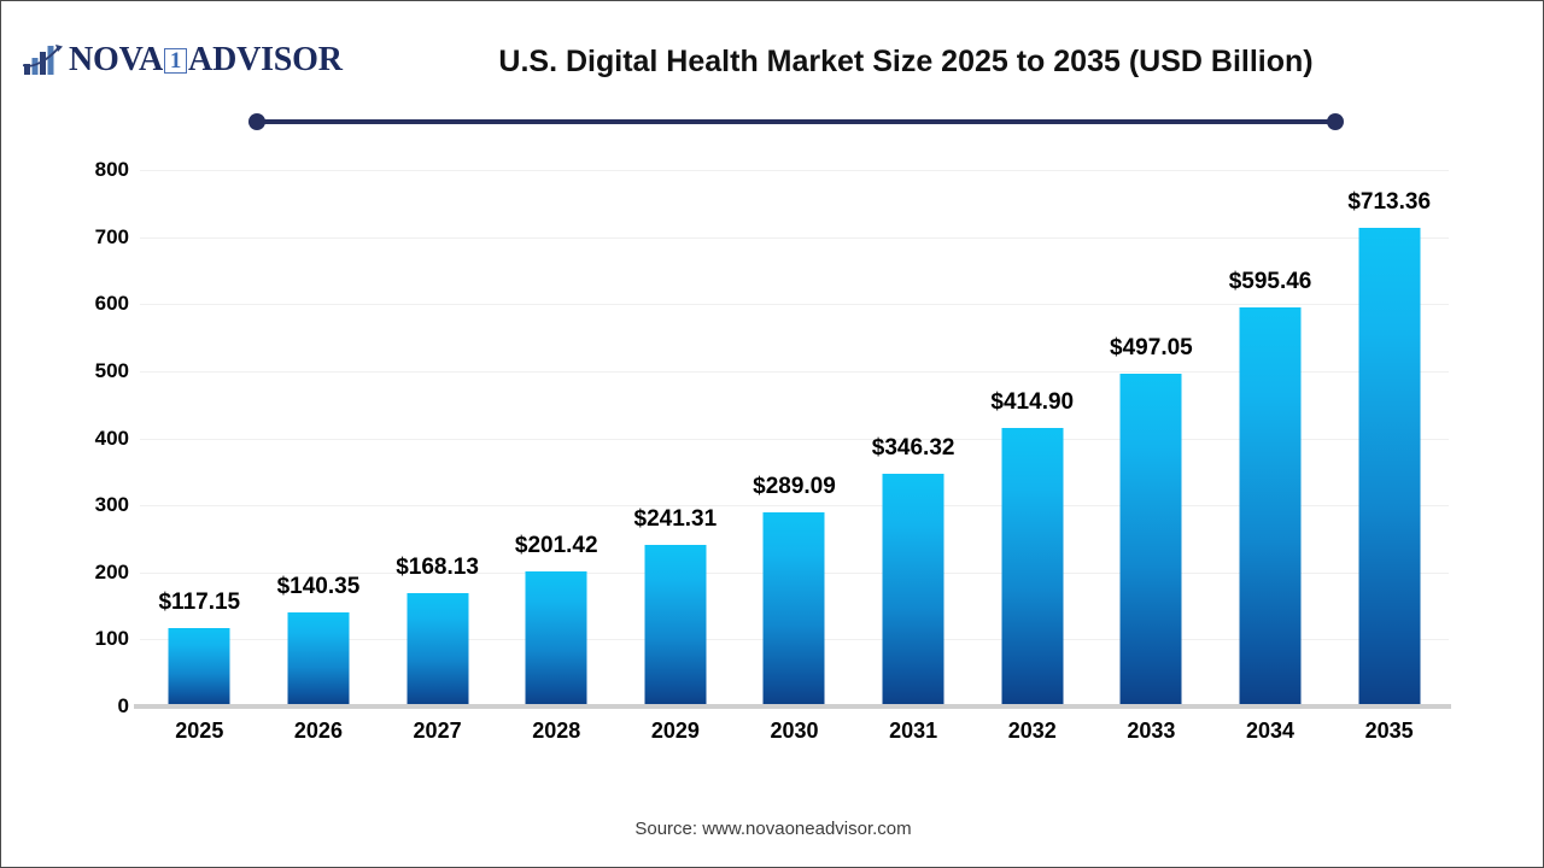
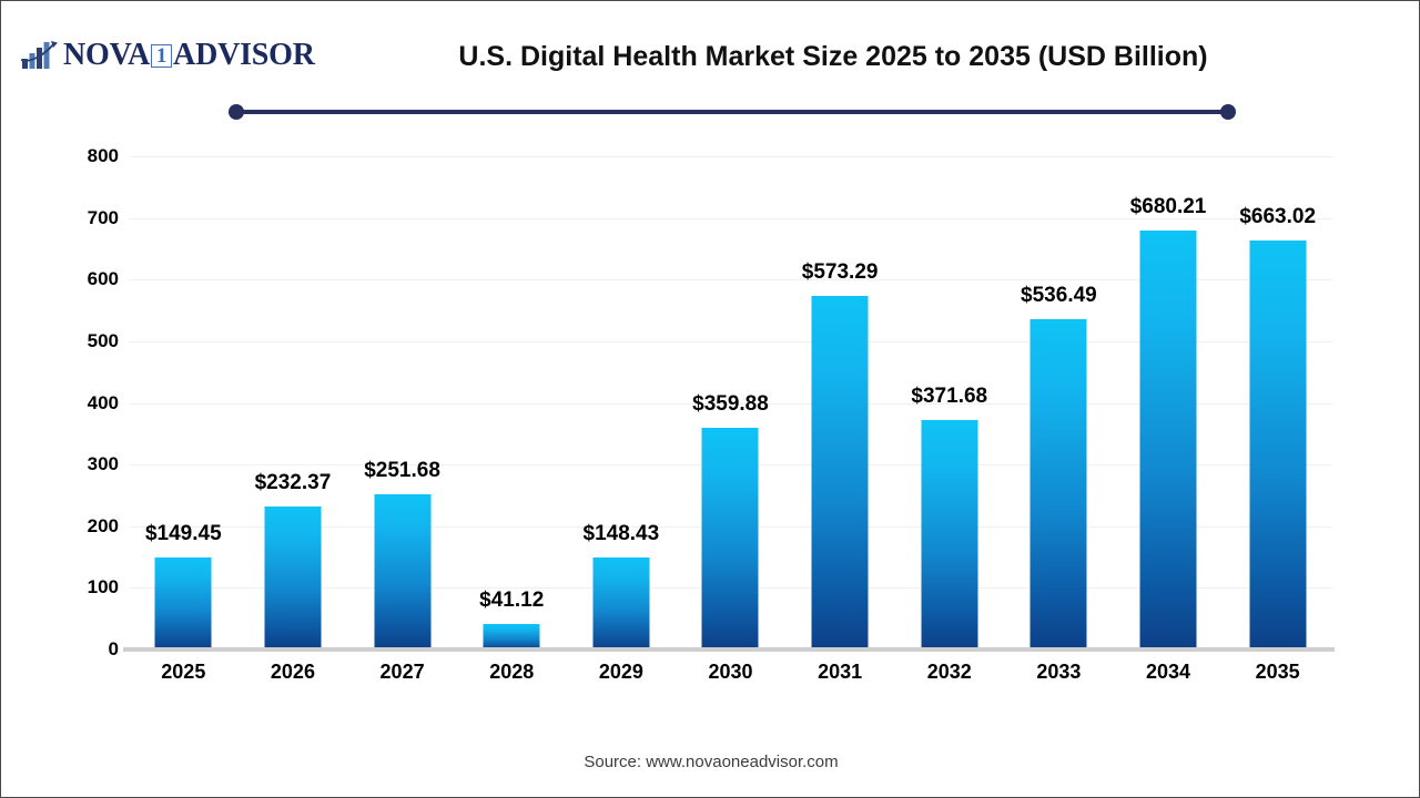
2025: $117.15 -> $149.45
2026: $140.35 -> $232.37
2027: $168.13 -> $251.68
2028: $201.42 -> $41.12
2029: $241.31 -> $148.43
2030: $289.09 -> $359.88
2031: $346.32 -> $573.29
2032: $414.90 -> $371.68
2033: $497.05 -> $536.49
2034: $595.46 -> $680.21
2035: $713.36 -> $663.02
